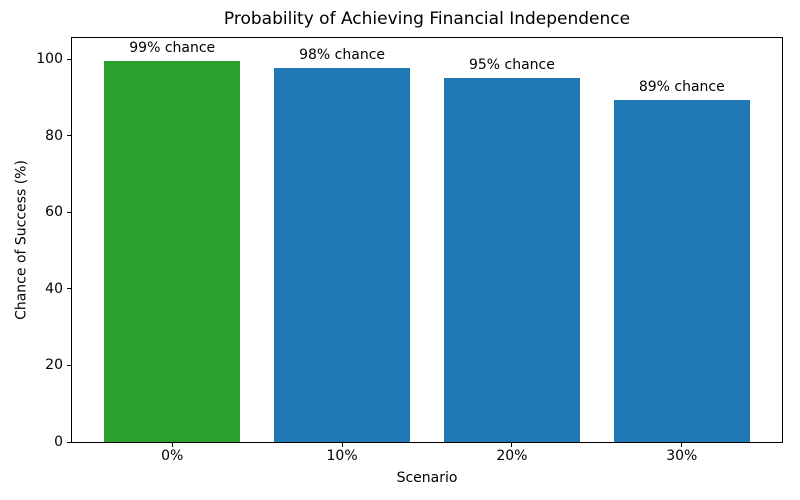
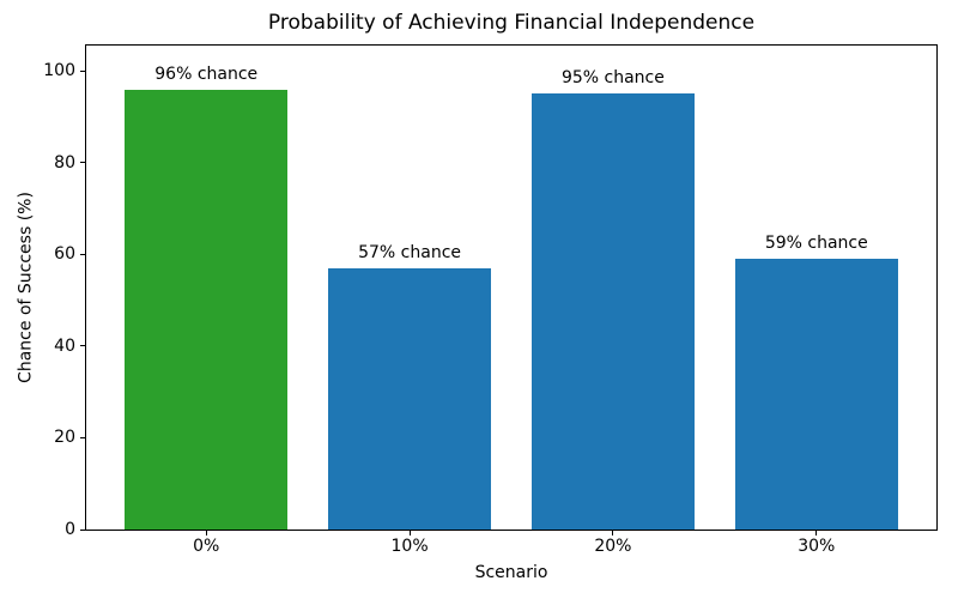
0%: 99% -> 96%
10%: 98% -> 57%
30%: 89% -> 59%
